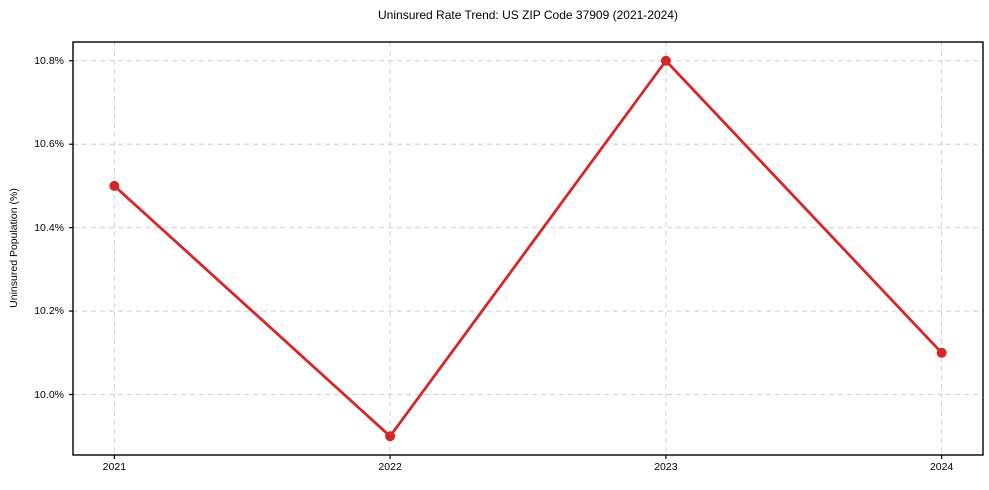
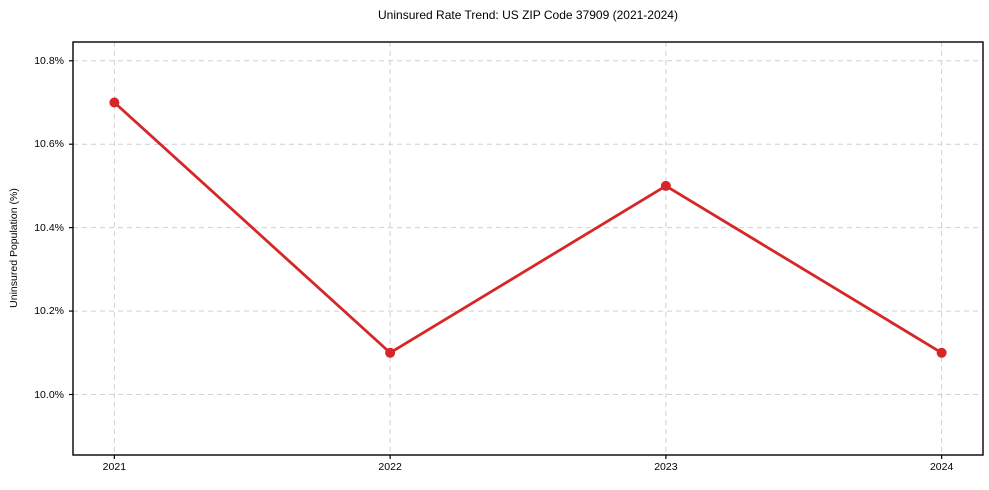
2021: 10.5% -> 10.7%
2022: 9.9% -> 10.1%
2023: 10.8% -> 10.5%
